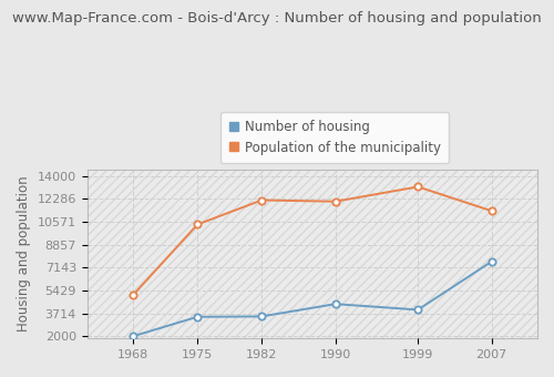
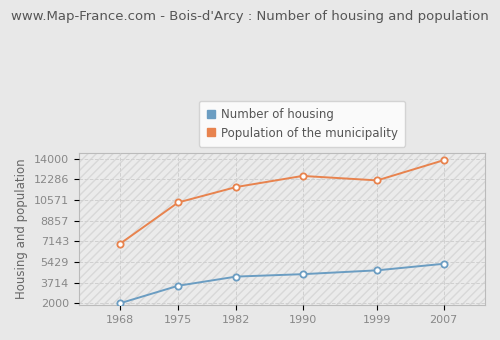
Population of the municipality/1968: 5100 -> 7000
Number of housing/1982: 3500 -> 4200
Population of the municipality/1982: 12200 -> 11700
Population of the municipality/1990: 12100 -> 12600
Number of housing/1999: 4000 -> 4800
Population of the municipality/1999: 13200 -> 12200
Number of housing/2007: 7600 -> 5300
Population of the municipality/2007: 11400 -> 13900
